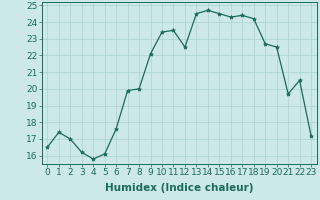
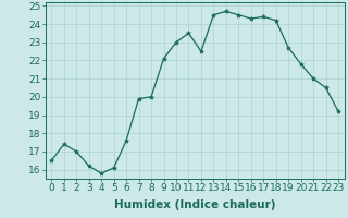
10: 23.4 -> 23.0
20: 22.5 -> 21.8
21: 19.7 -> 21.0
23: 17.2 -> 19.2
